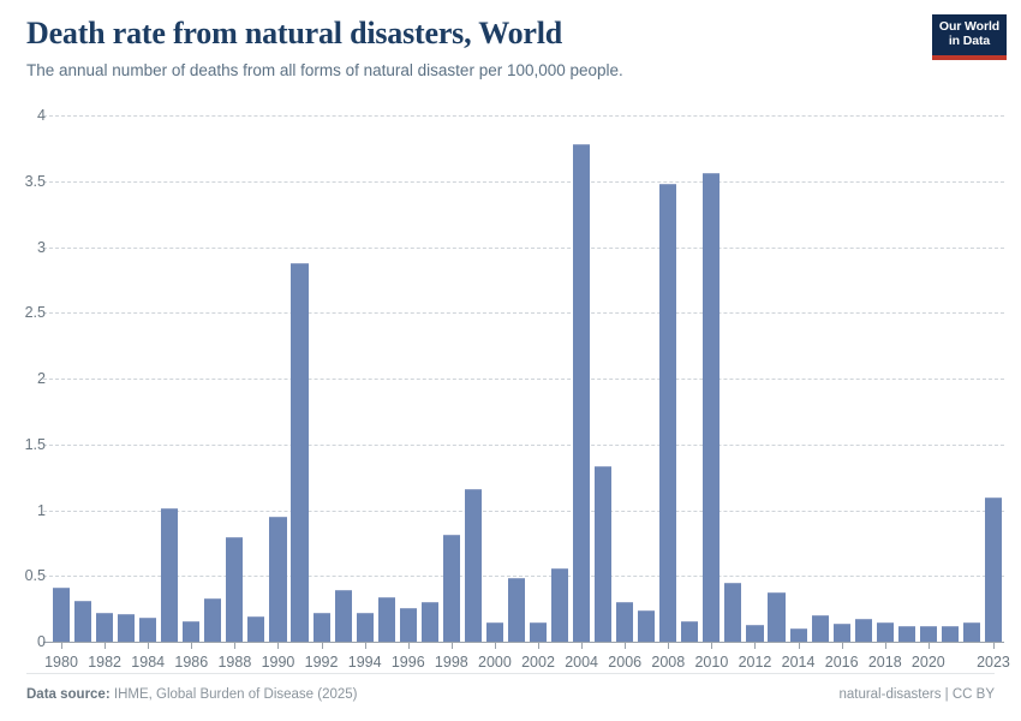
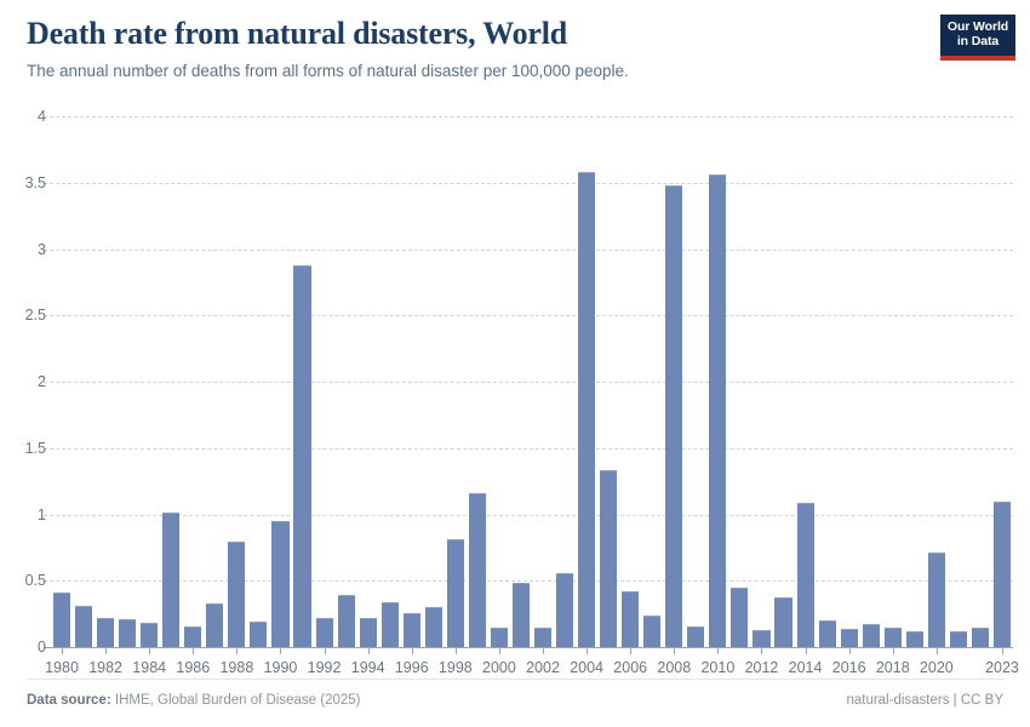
2004: 3.78 -> 3.58
2006: 0.30 -> 0.42
2014: 0.10 -> 1.09
2020: 0.12 -> 0.71
